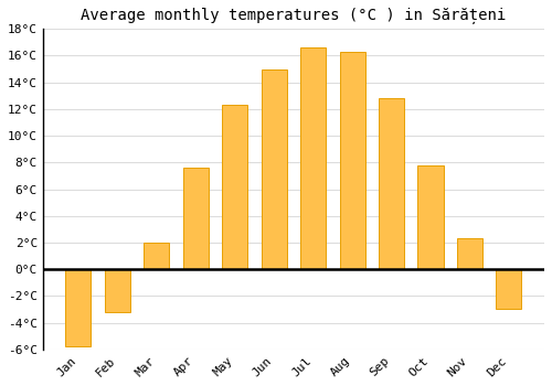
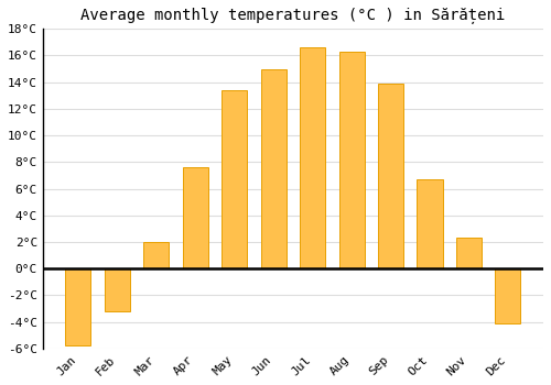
May: 12.3°C -> 13.4°C
Sep: 12.8°C -> 13.9°C
Oct: 7.8°C -> 6.7°C
Dec: -3.0°C -> -4.1°C
